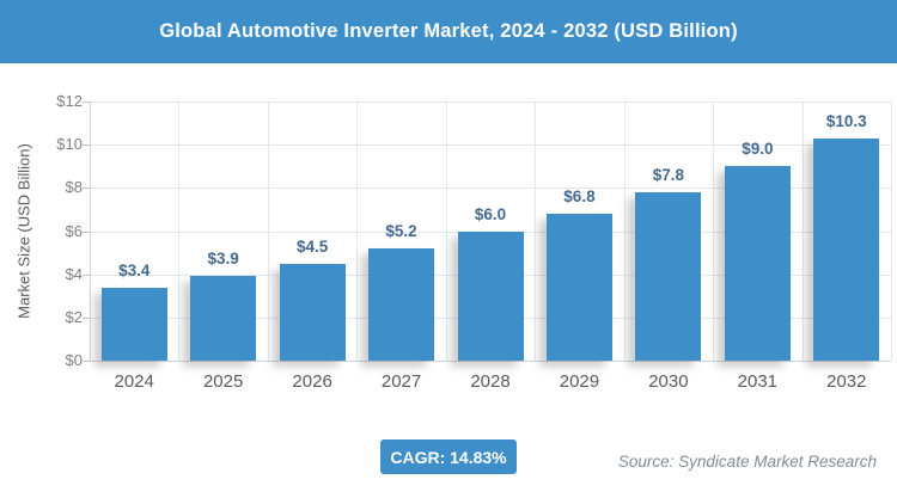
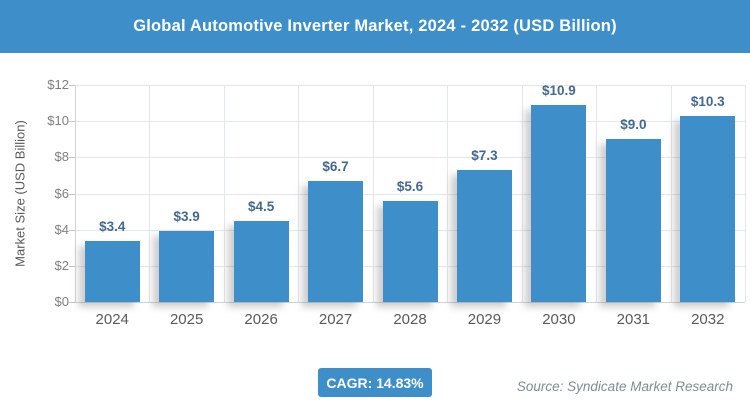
2027: $5.2 -> $6.7
2028: $6.0 -> $5.6
2029: $6.8 -> $7.3
2030: $7.8 -> $10.9
